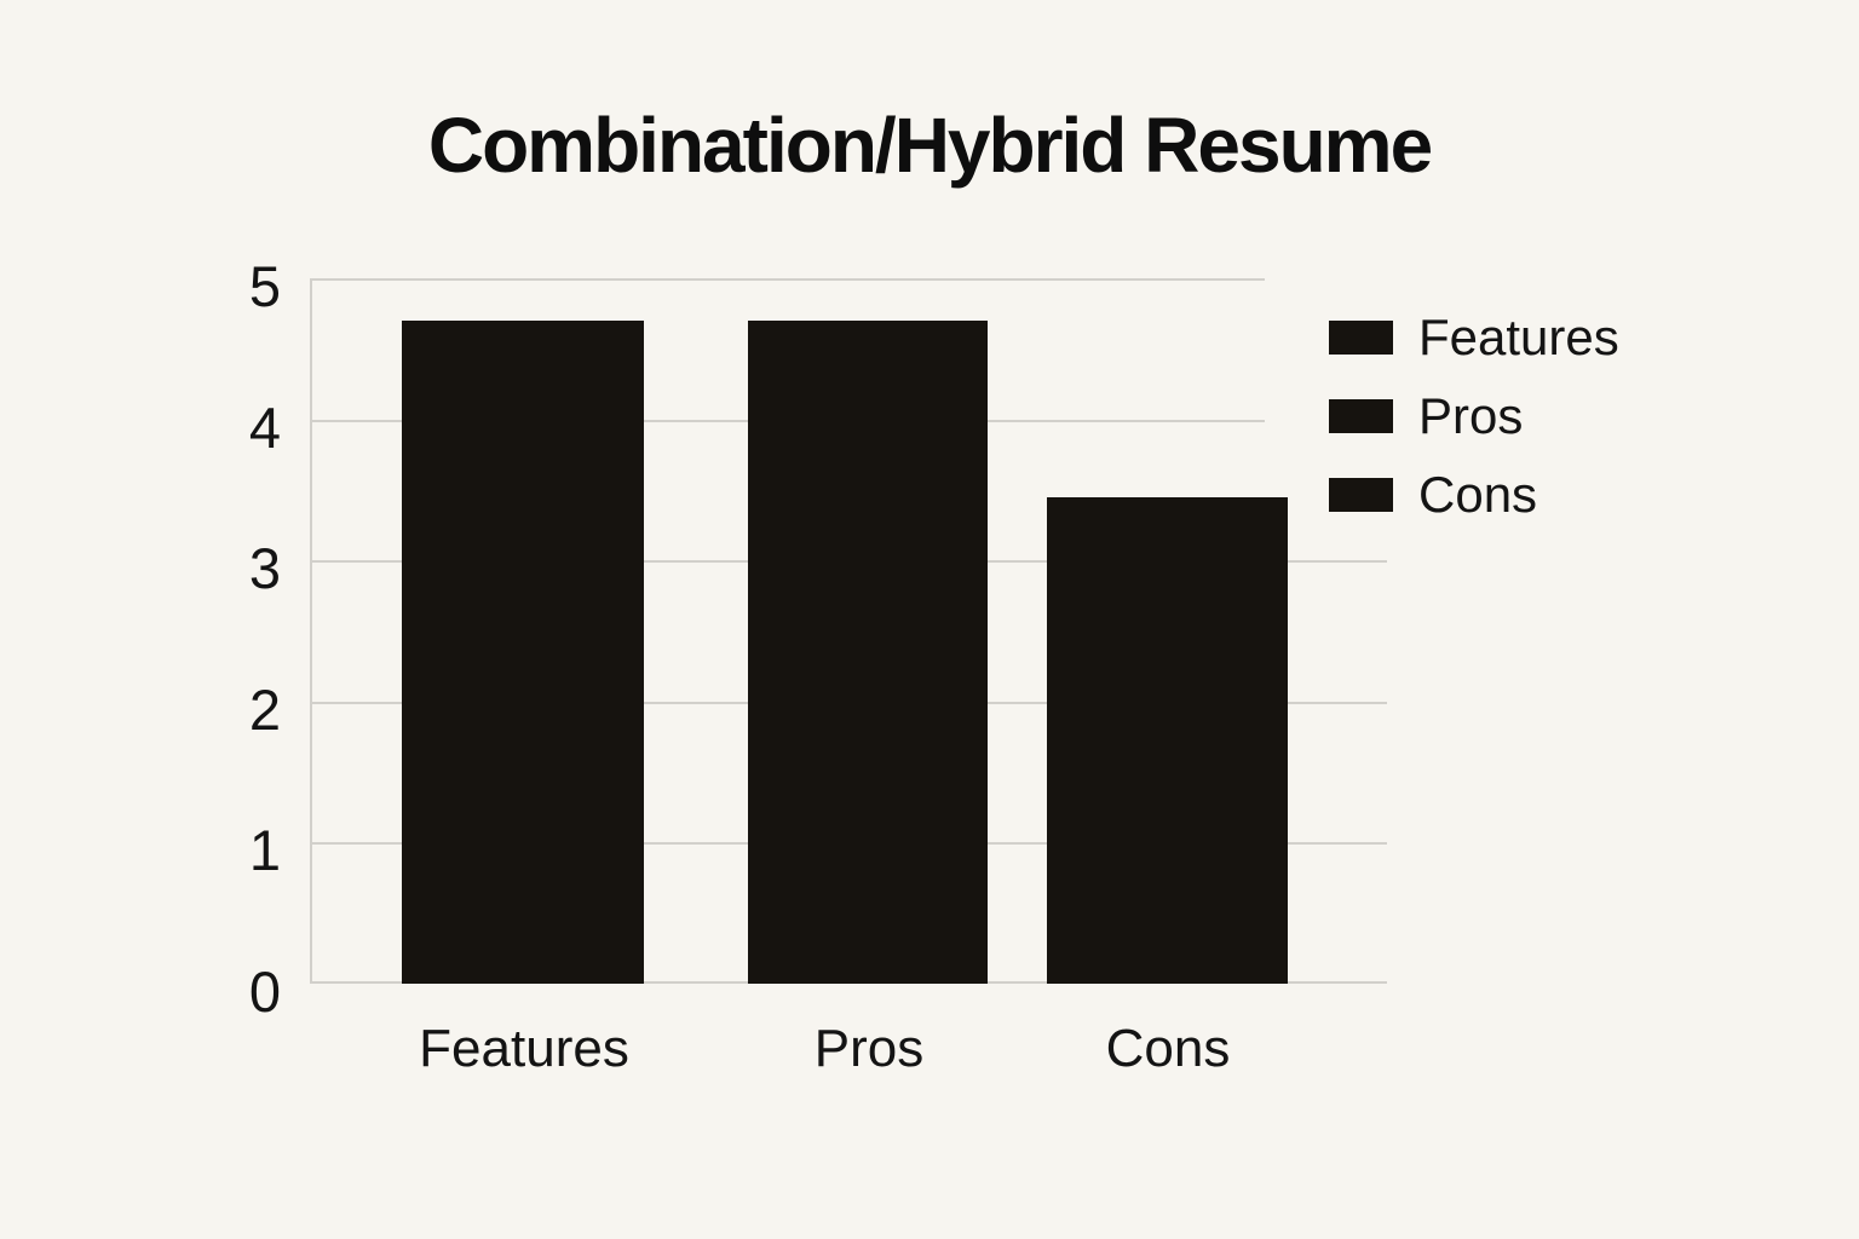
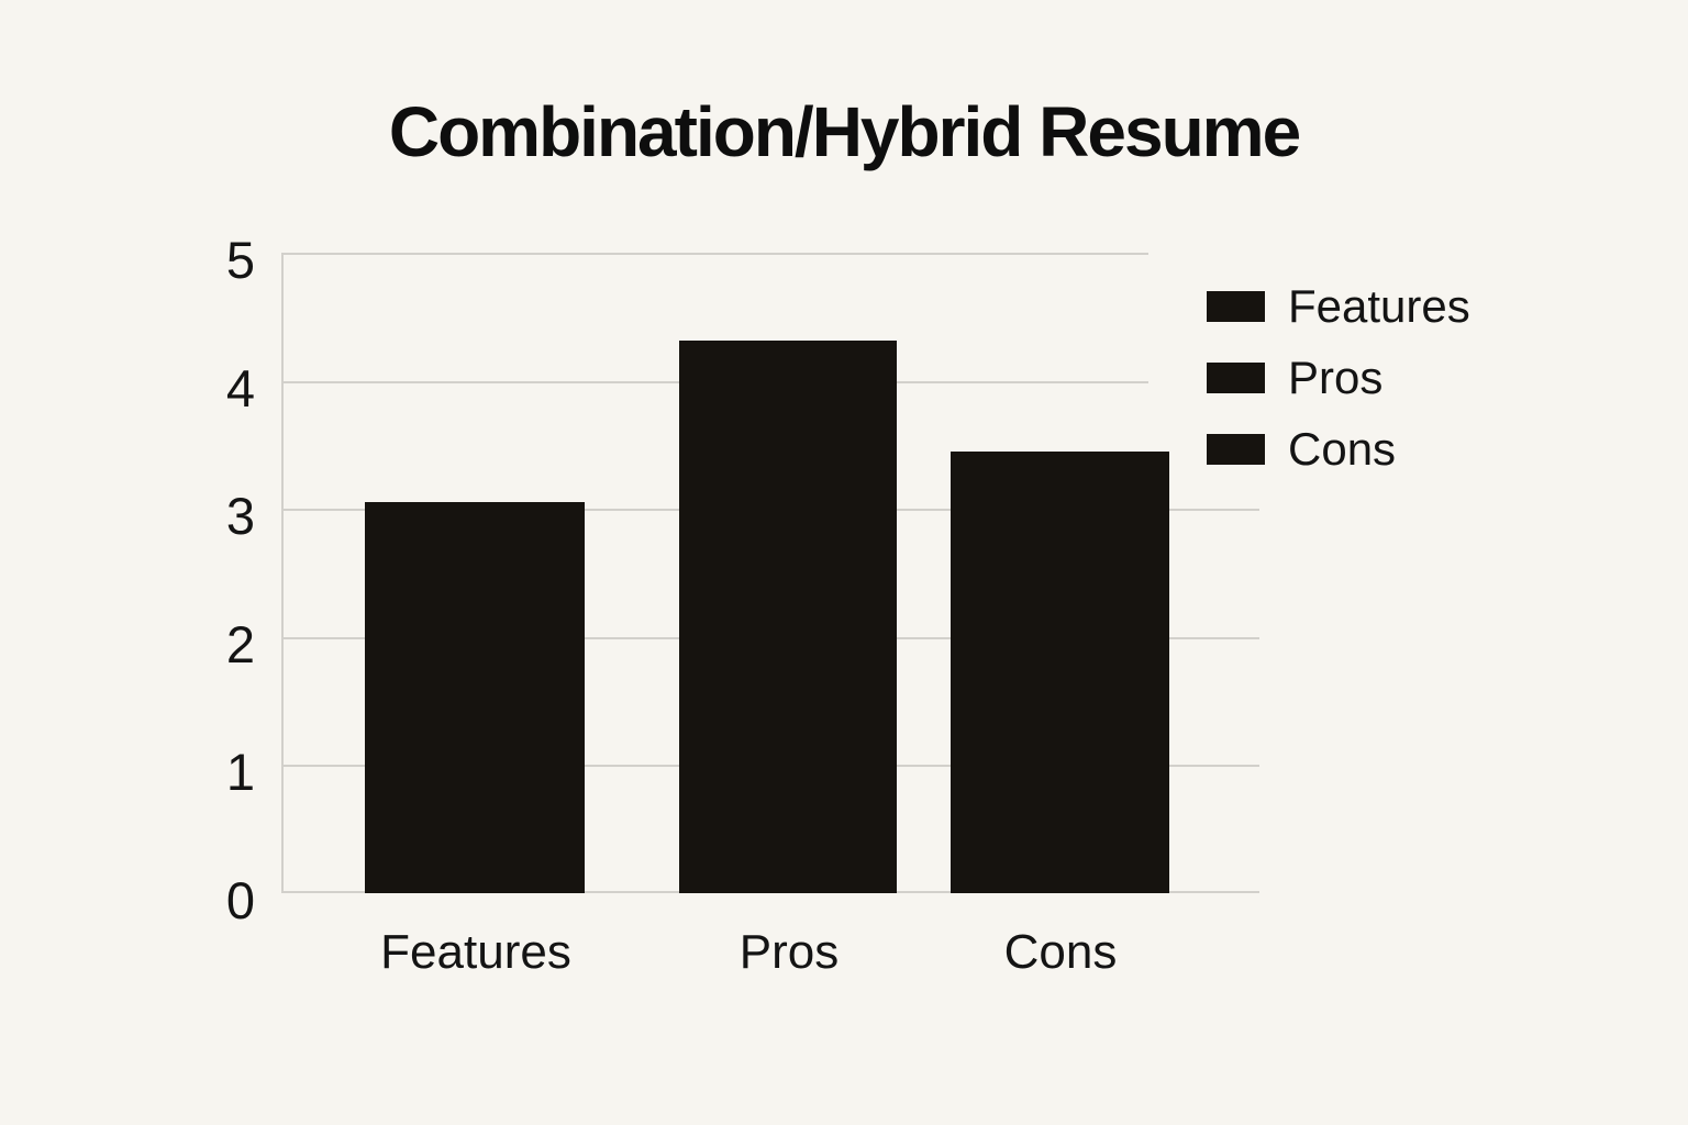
Features: 4.70 -> 3.05
Pros: 4.70 -> 4.31
